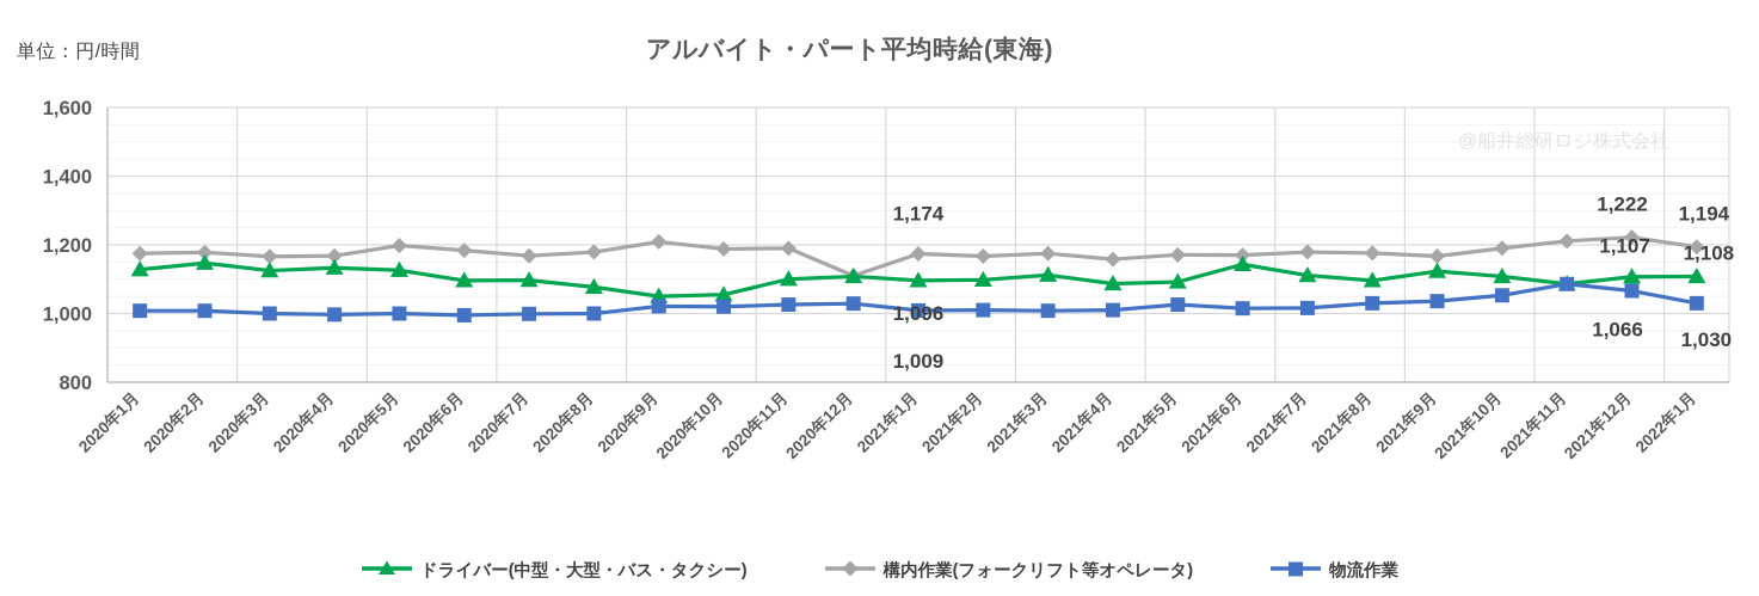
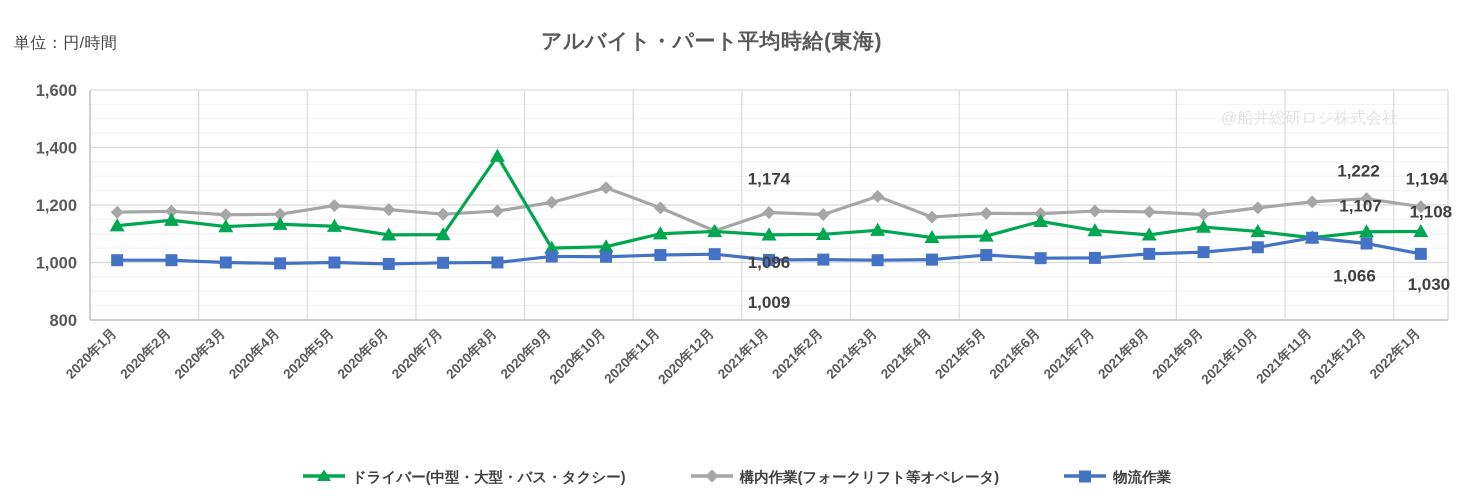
ドライバー(中型・大型・バス・タクシー)/2020年8月: 1080 -> 1370
構内作業(フォークリフト等オペレータ)/2020年10月: 1190 -> 1260
構内作業(フォークリフト等オペレータ)/2021年3月: 1180 -> 1230
